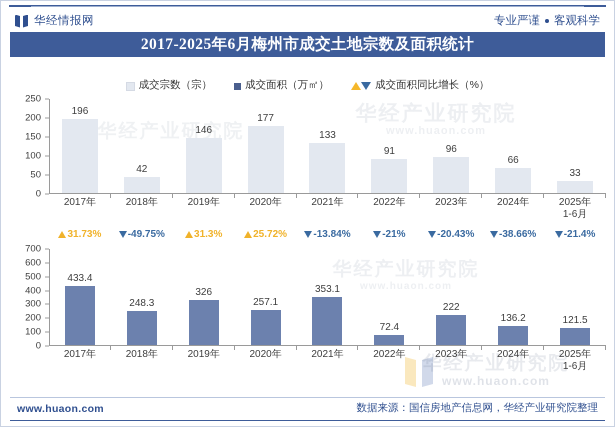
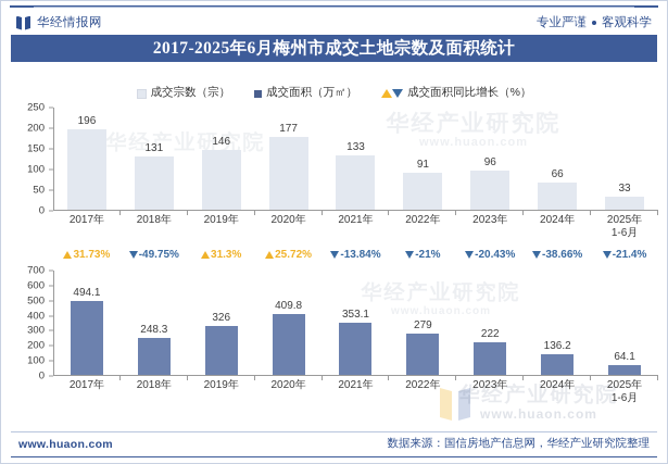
成交宗数（宗）/2018年: 42 -> 131
成交面积（万㎡）/2017年: 433.4 -> 494.1
成交面积（万㎡）/2020年: 257.1 -> 409.8
成交面积（万㎡）/2022年: 72.4 -> 279
成交面积（万㎡）/2025年 1-6月: 121.5 -> 64.1
